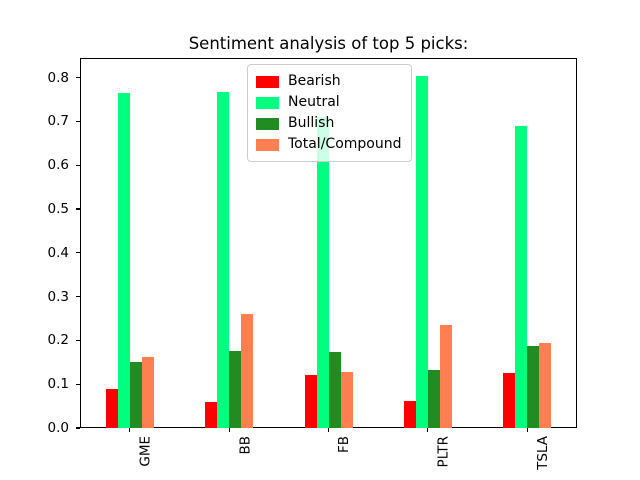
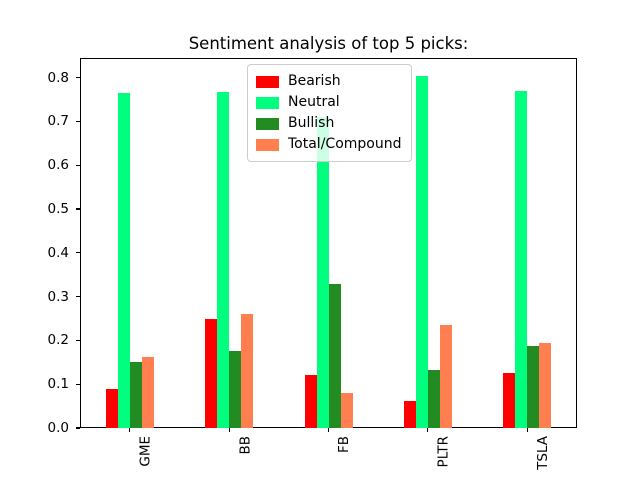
Bearish/BB: 0.06 -> 0.25
Bullish/FB: 0.17 -> 0.33
Total/Compound/FB: 0.13 -> 0.08
Neutral/TSLA: 0.69 -> 0.77
